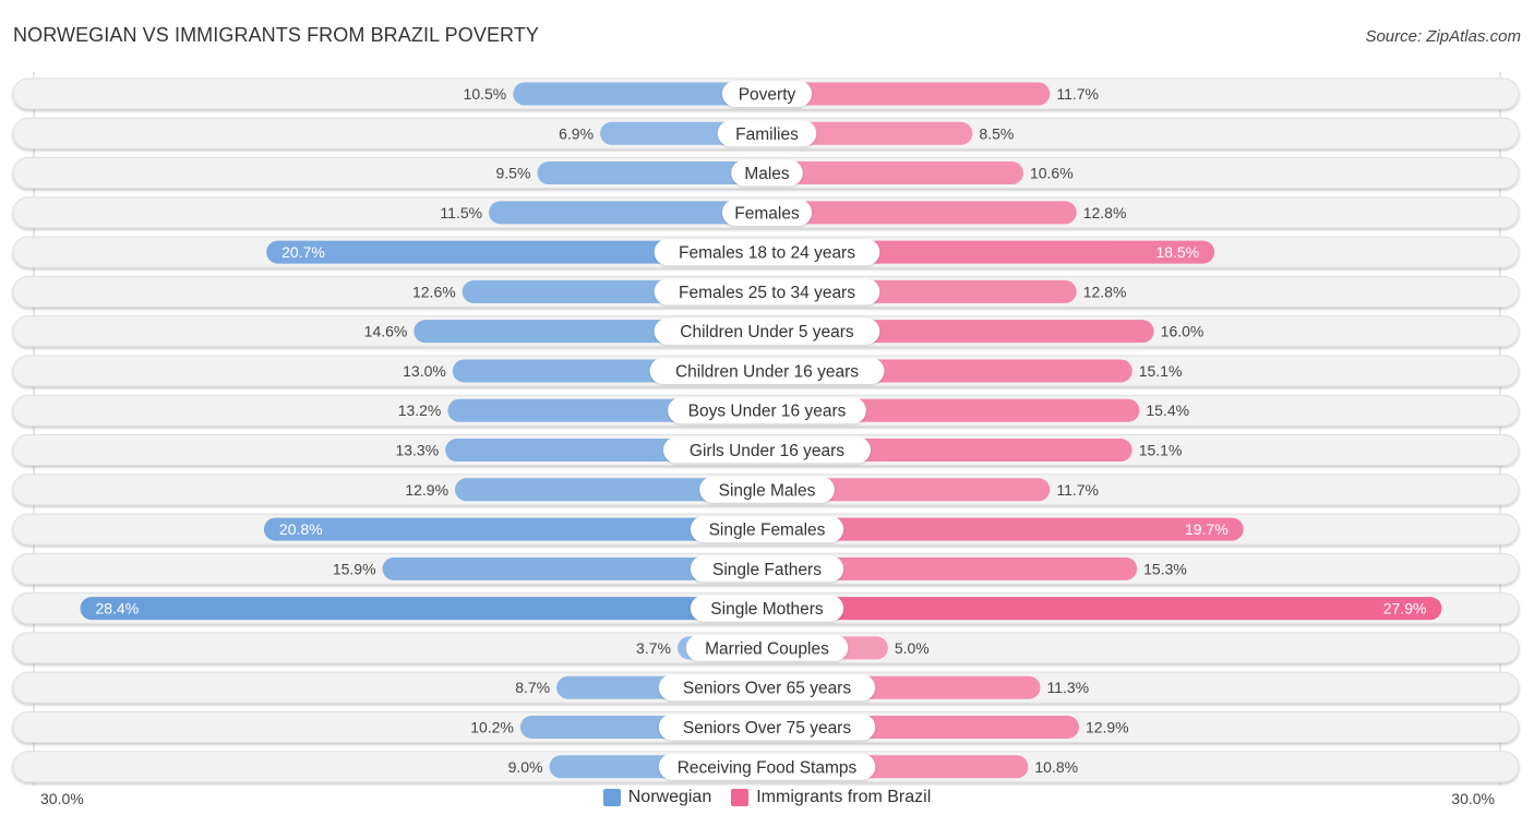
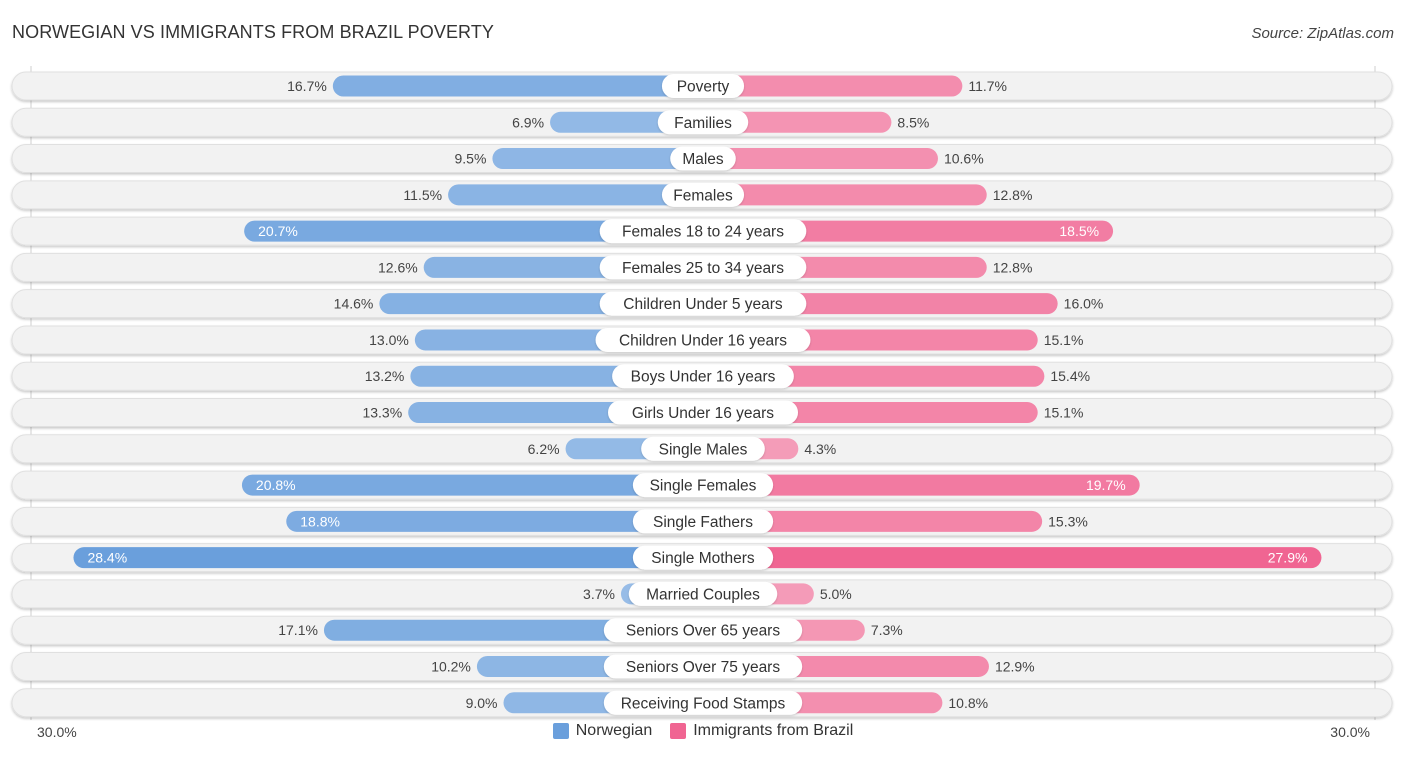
Norwegian/Poverty: 10.5% -> 16.7%
Norwegian/Single Males: 12.9% -> 6.2%
Immigrants from Brazil/Single Males: 11.7% -> 4.3%
Norwegian/Single Fathers: 15.9% -> 18.8%
Norwegian/Seniors Over 65 years: 8.7% -> 17.1%
Immigrants from Brazil/Seniors Over 65 years: 11.3% -> 7.3%
